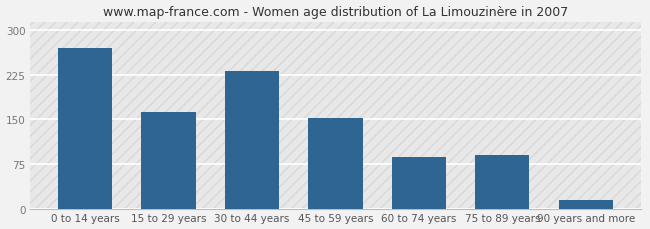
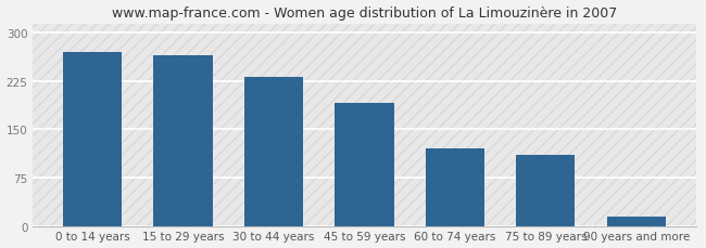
15 to 29 years: 162 -> 266
45 to 59 years: 153 -> 192
60 to 74 years: 87 -> 120
75 to 89 years: 90 -> 110
